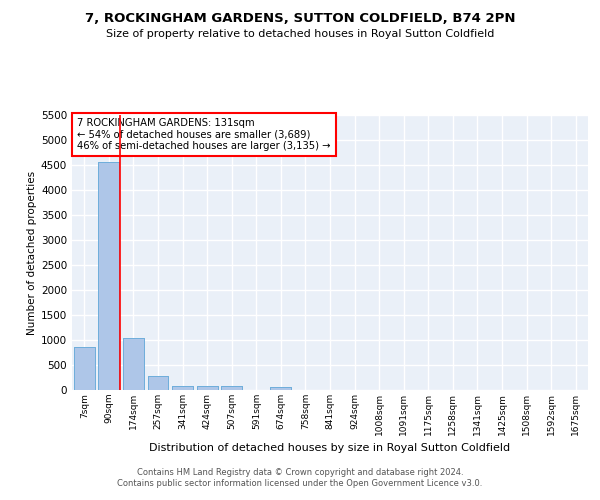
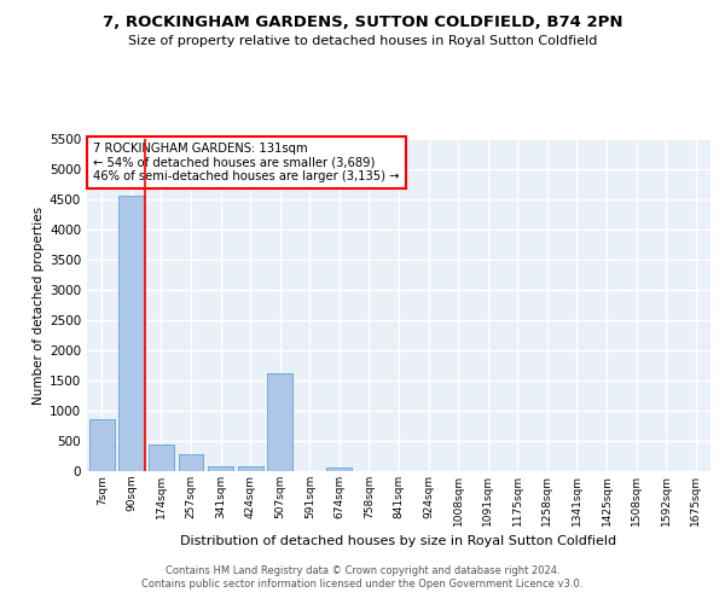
174sqm: 1050 -> 440
507sqm: 80 -> 1620
